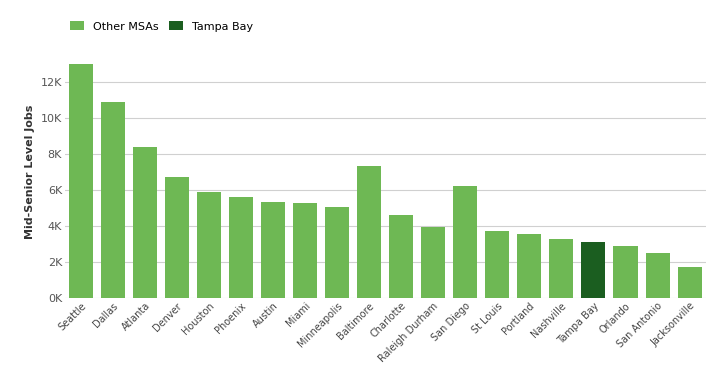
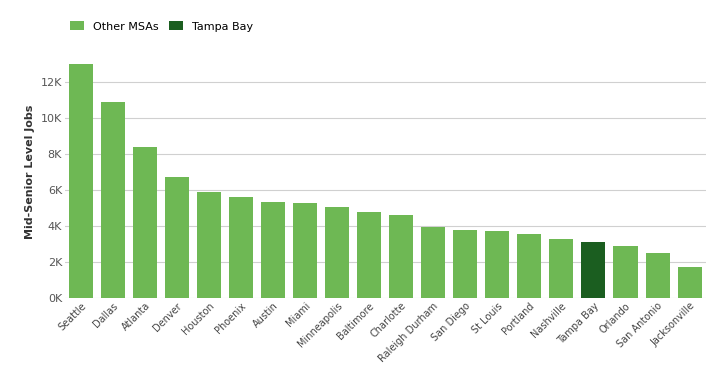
Baltimore: 7.3K -> 4.8K
San Diego: 6.2K -> 3.8K
